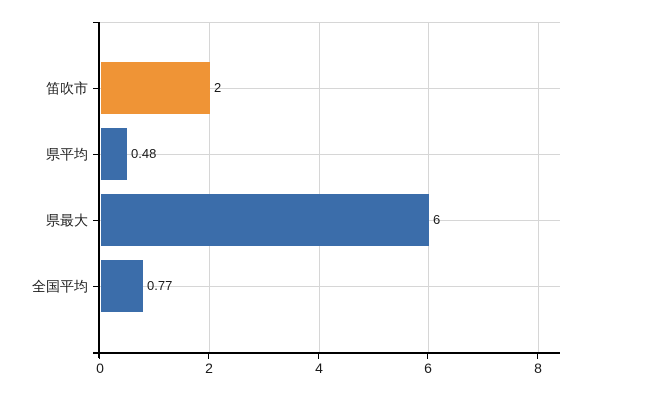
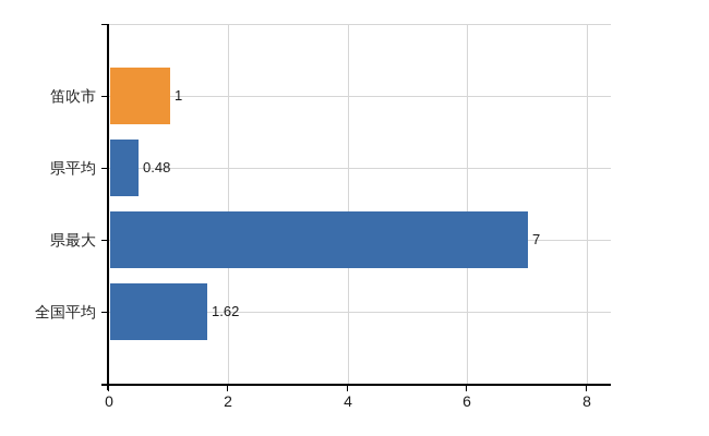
笛吹市: 2 -> 1
県最大: 6 -> 7
全国平均: 0.77 -> 1.62
